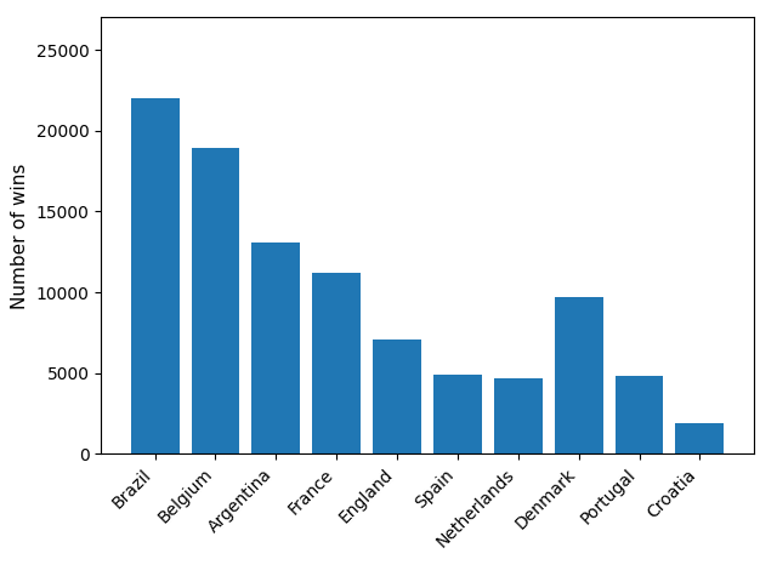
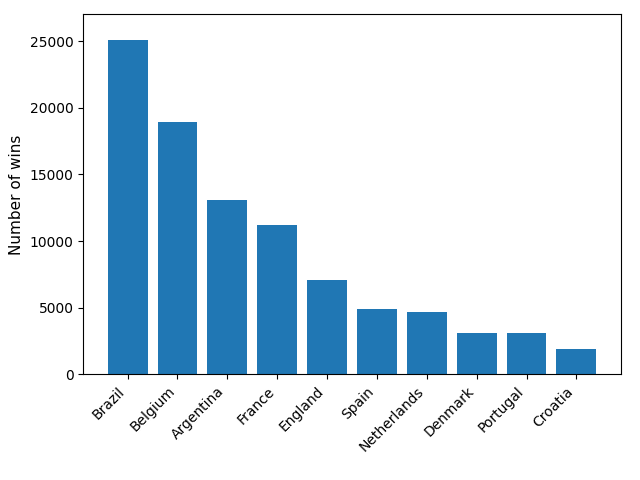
Brazil: 22000 -> 25100
Denmark: 9700 -> 3100
Portugal: 4800 -> 3100
